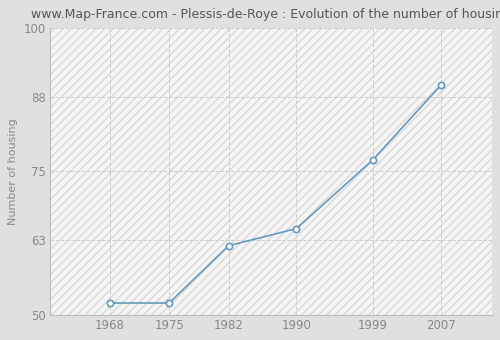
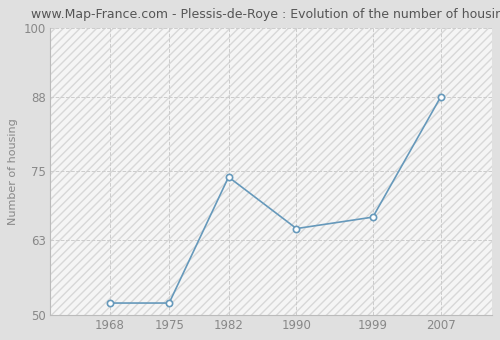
1982: 62 -> 74
1999: 77 -> 67
2007: 90 -> 88
